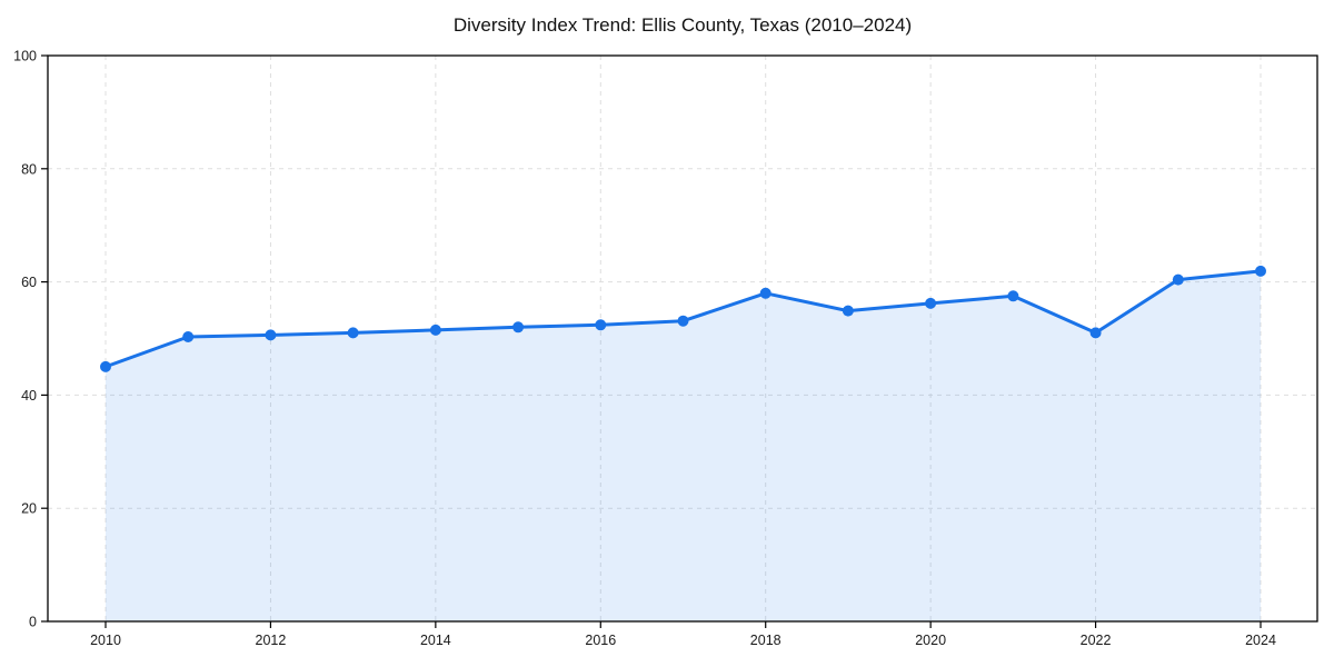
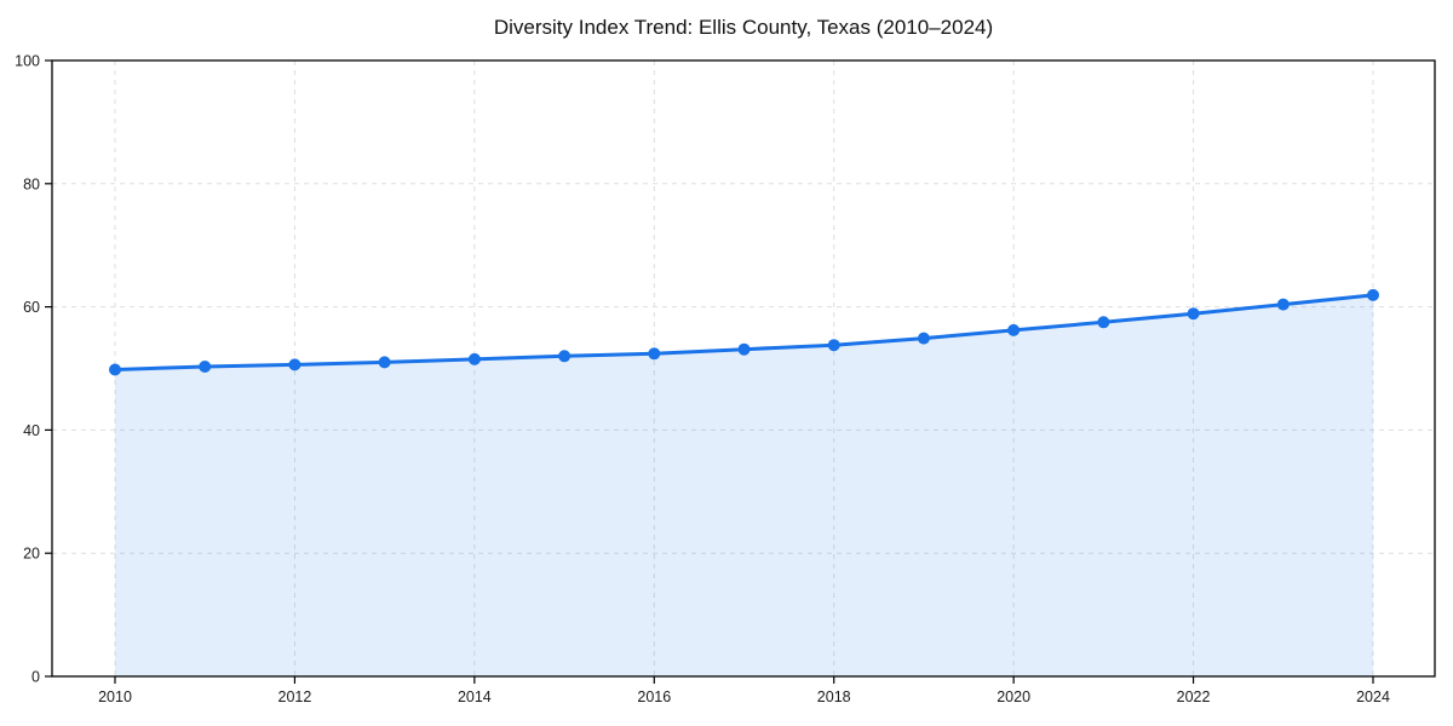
2010: 45 -> 50
2018: 58 -> 54
2022: 51 -> 59
